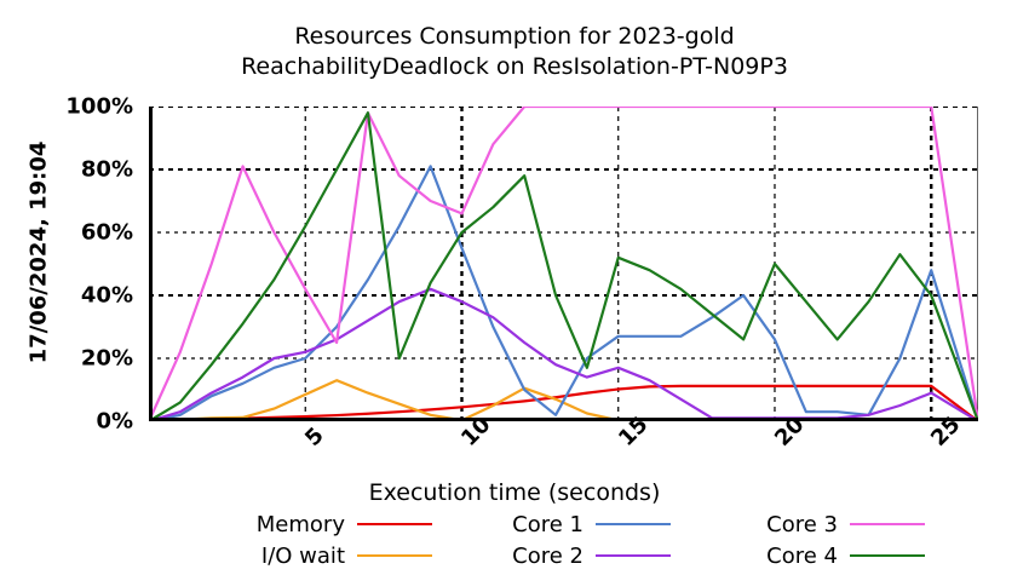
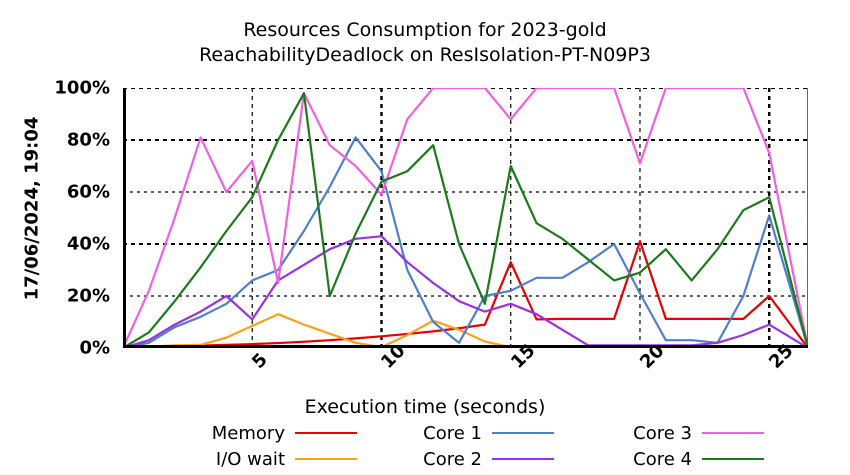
Core 1/5: 20% -> 26%
Core 2/5: 22% -> 11%
Core 3/5: 42% -> 72%
Core 4/5: 62% -> 58%
Core 1/10: 55% -> 68%
Core 2/10: 38% -> 43%
Core 3/10: 66% -> 59%
Core 4/10: 60% -> 64%
Memory/15: 10% -> 33%
Core 1/15: 27% -> 22%
Core 3/15: 100% -> 88%
Core 4/15: 52% -> 70%
Memory/20: 11% -> 41%
Core 1/20: 26% -> 21%
Core 3/20: 100% -> 71%
Core 4/20: 50% -> 29%
Memory/25: 11% -> 20%
Core 1/25: 48% -> 51%
Core 3/25: 100% -> 75%
Core 4/25: 40% -> 58%
